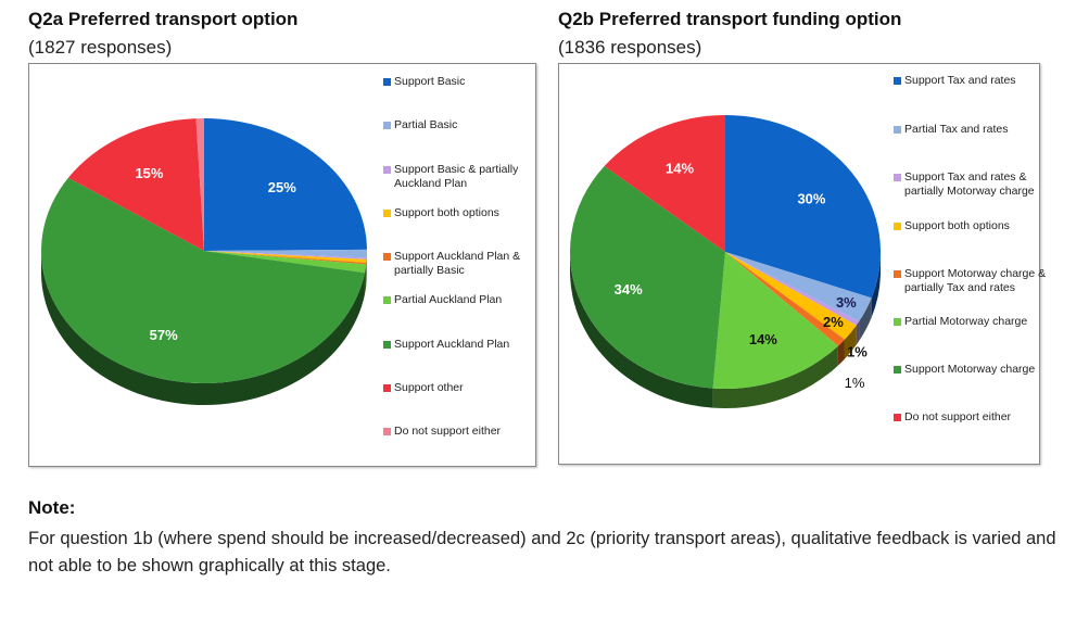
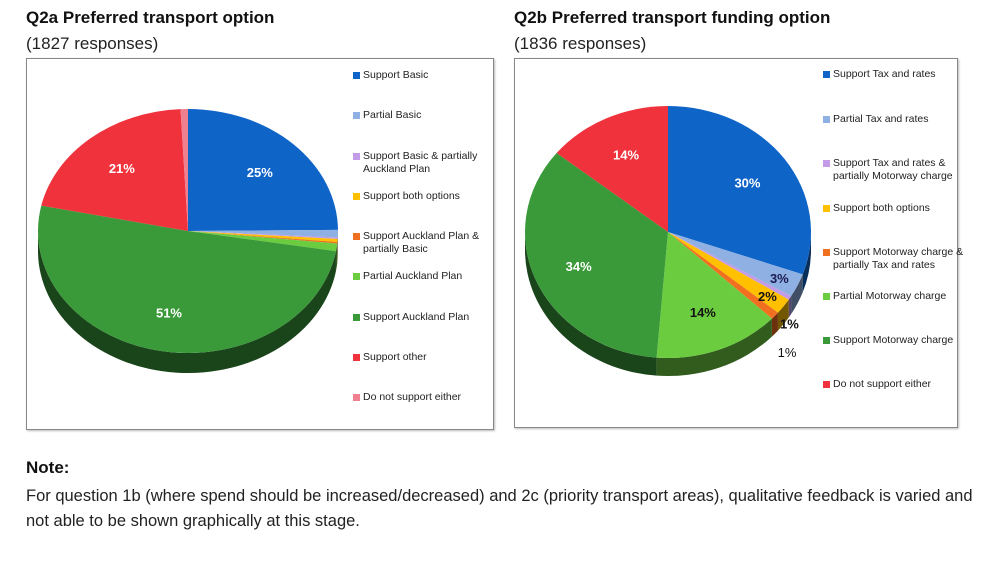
Q2a Preferred transport option/Support Auckland Plan: 57% -> 51%
Q2a Preferred transport option/Support other: 15% -> 21%
